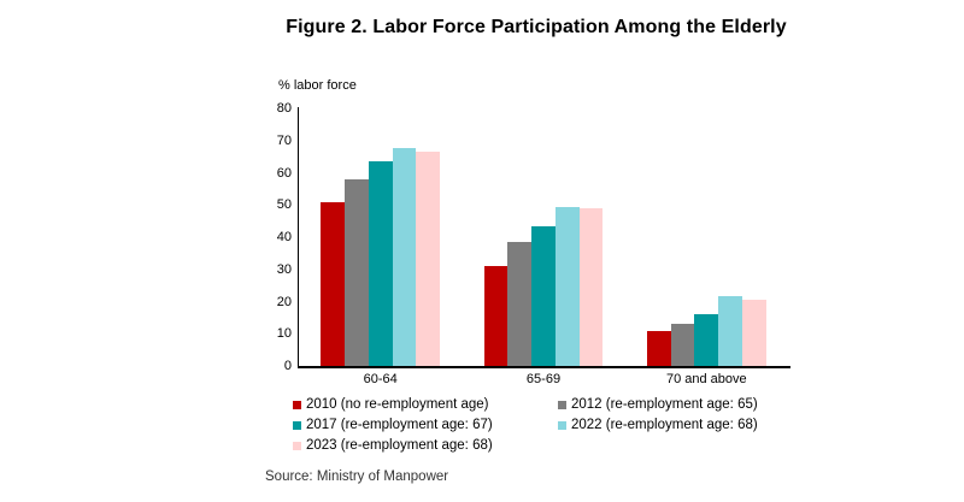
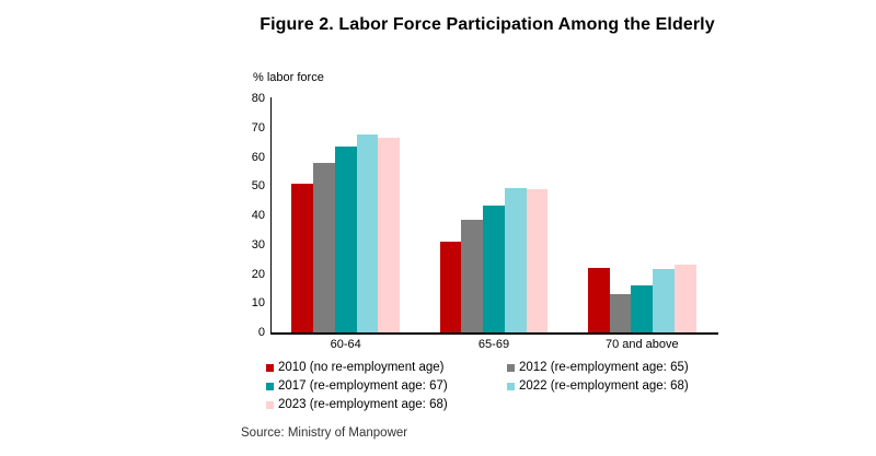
2010 (no re-employment age)/70 and above: 11 -> 22
2023 (re-employment age: 68)/70 and above: 21 -> 23
